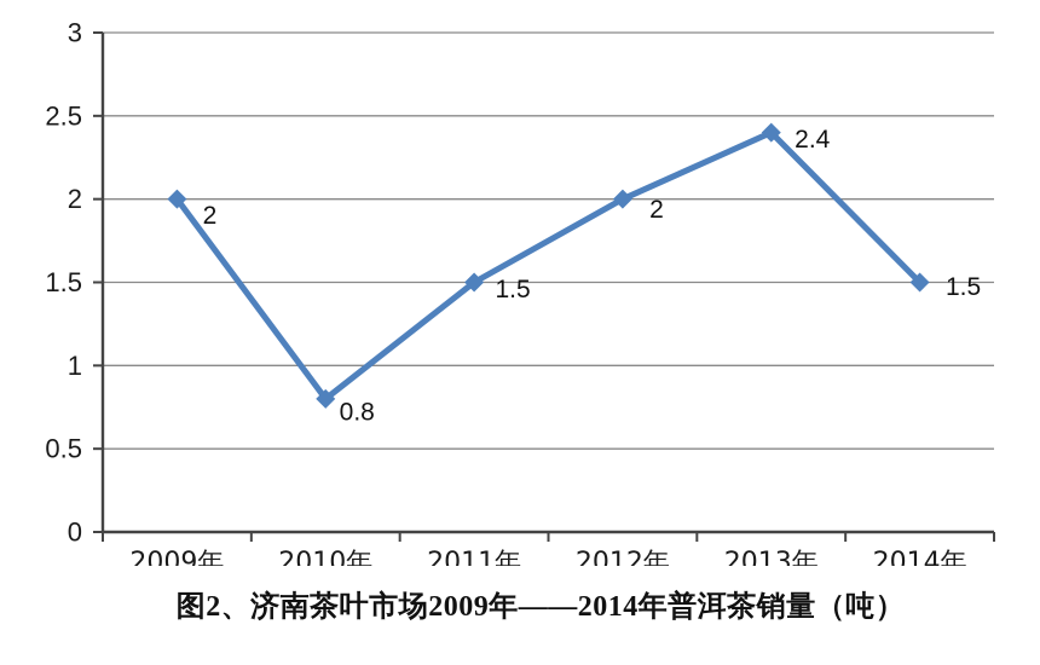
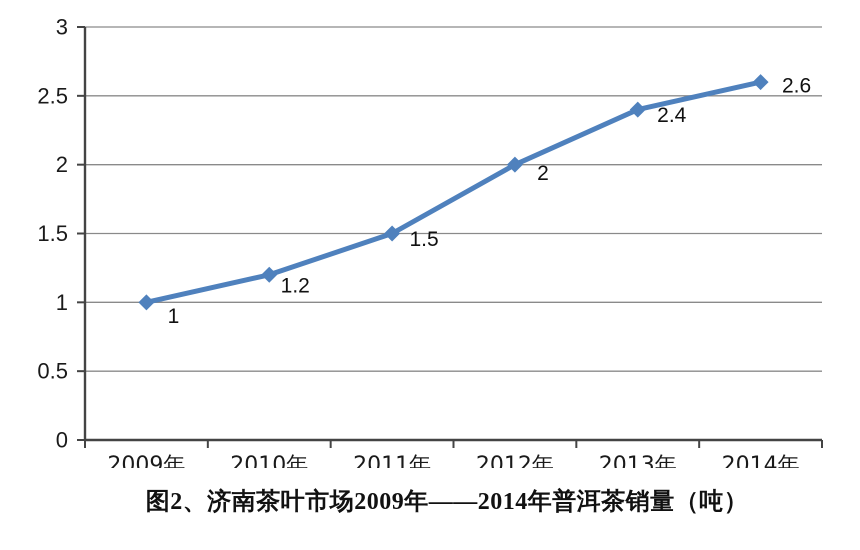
2009年: 2 -> 1
2010年: 0.8 -> 1.2
2014年: 1.5 -> 2.6
